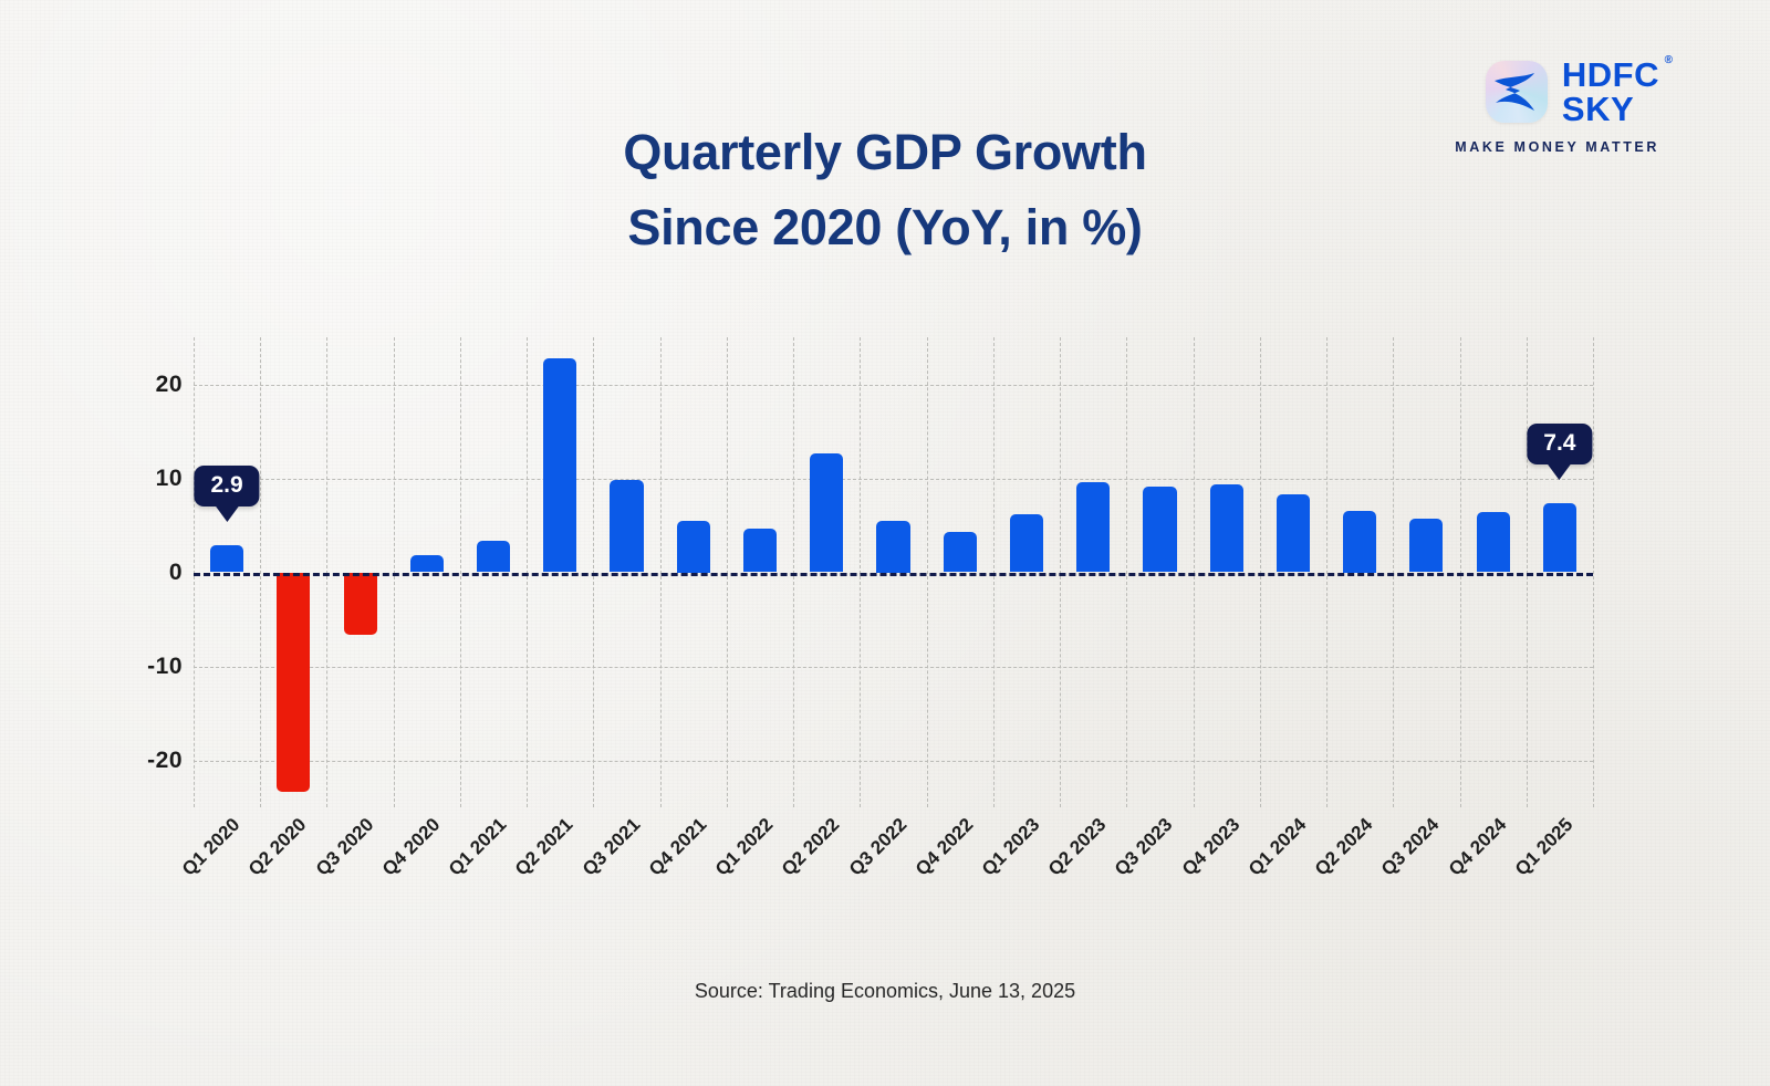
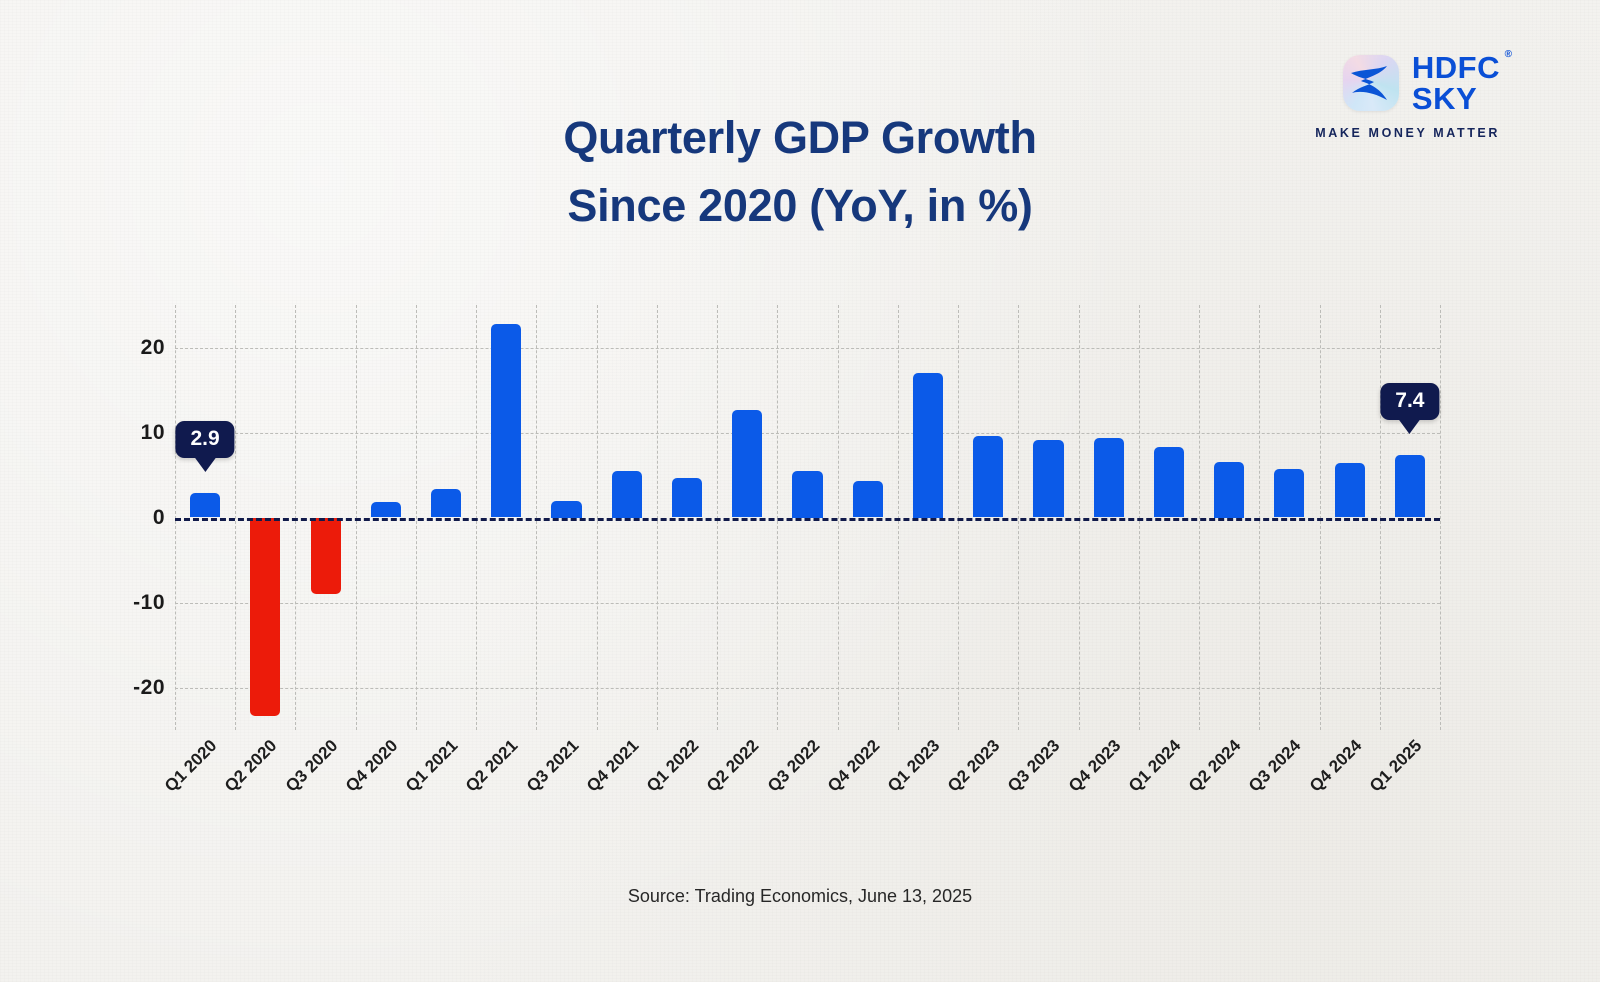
Q3 2020: -7 -> -9
Q3 2021: 10 -> 2
Q1 2023: 6 -> 17
